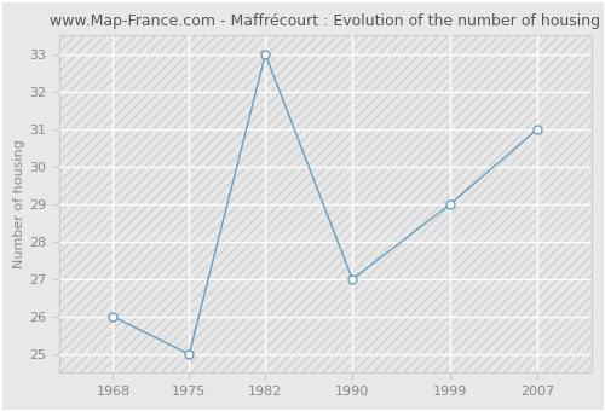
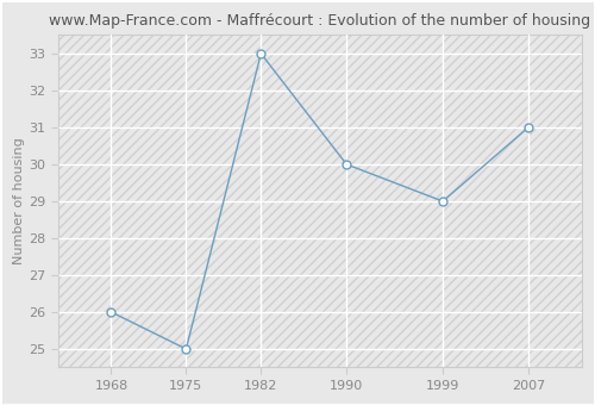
1990: 27 -> 30
